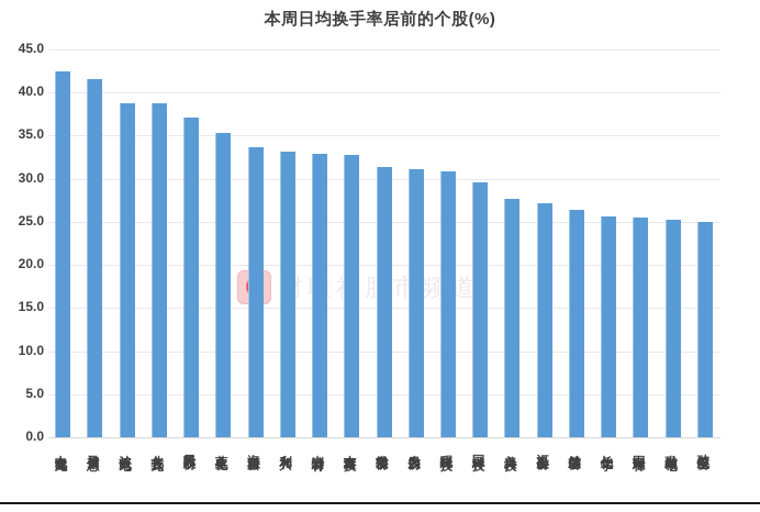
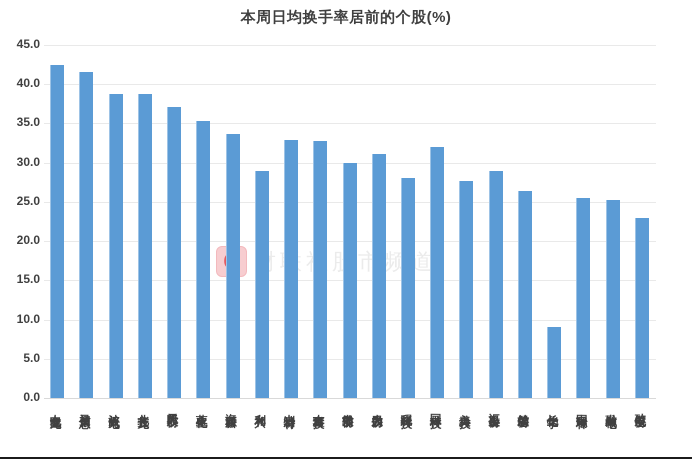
利和兴: 33 -> 29
常辅股份: 31 -> 30
晓程科技: 31 -> 28
国林科技: 30 -> 32
汇金股份: 27 -> 29
长华化学: 26 -> 9
矽电股份: 25 -> 23
